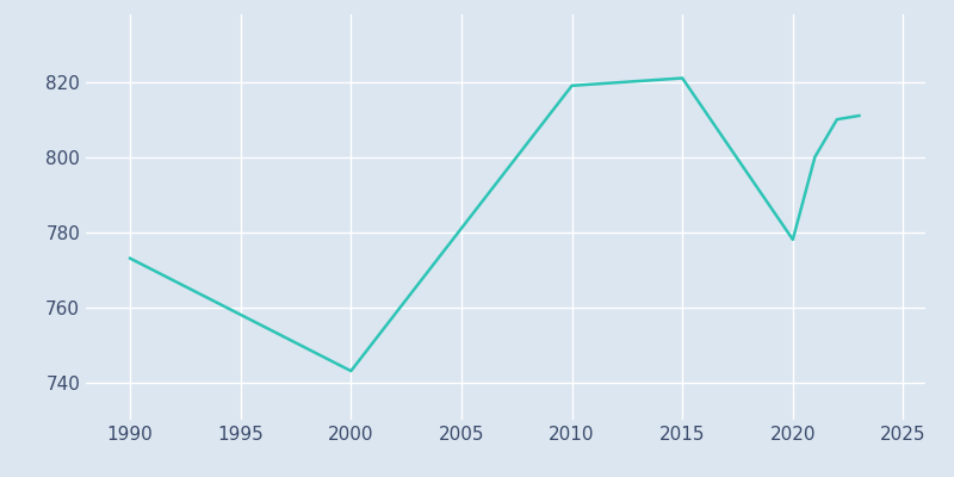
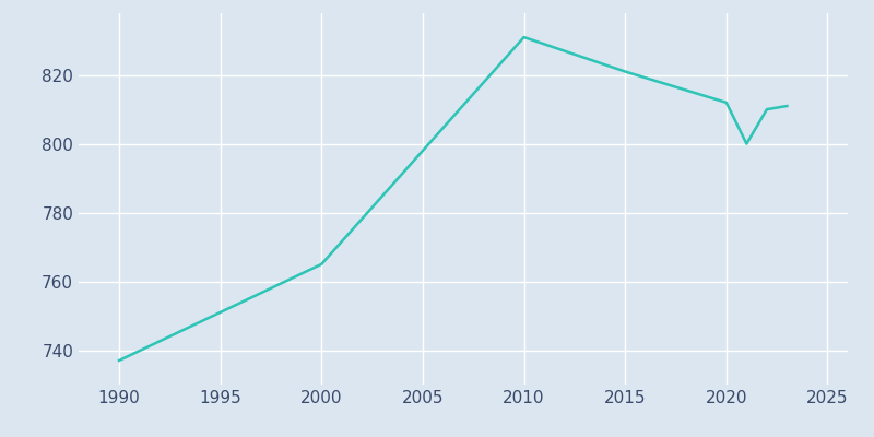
1990: 773 -> 737
2000: 743 -> 765
2010: 819 -> 831
2020: 778 -> 812
